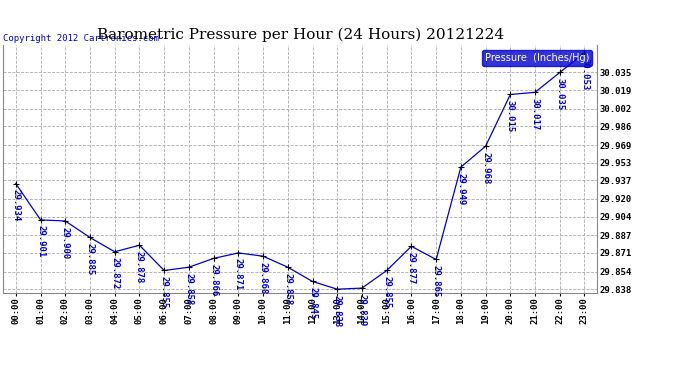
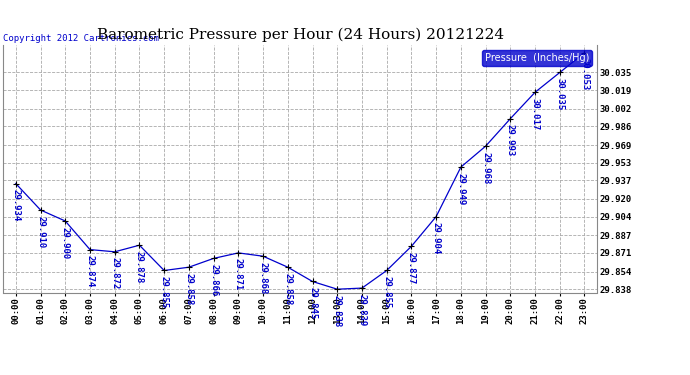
01:00: 29.901 -> 29.910
03:00: 29.885 -> 29.874
17:00: 29.865 -> 29.904
20:00: 30.015 -> 29.993
